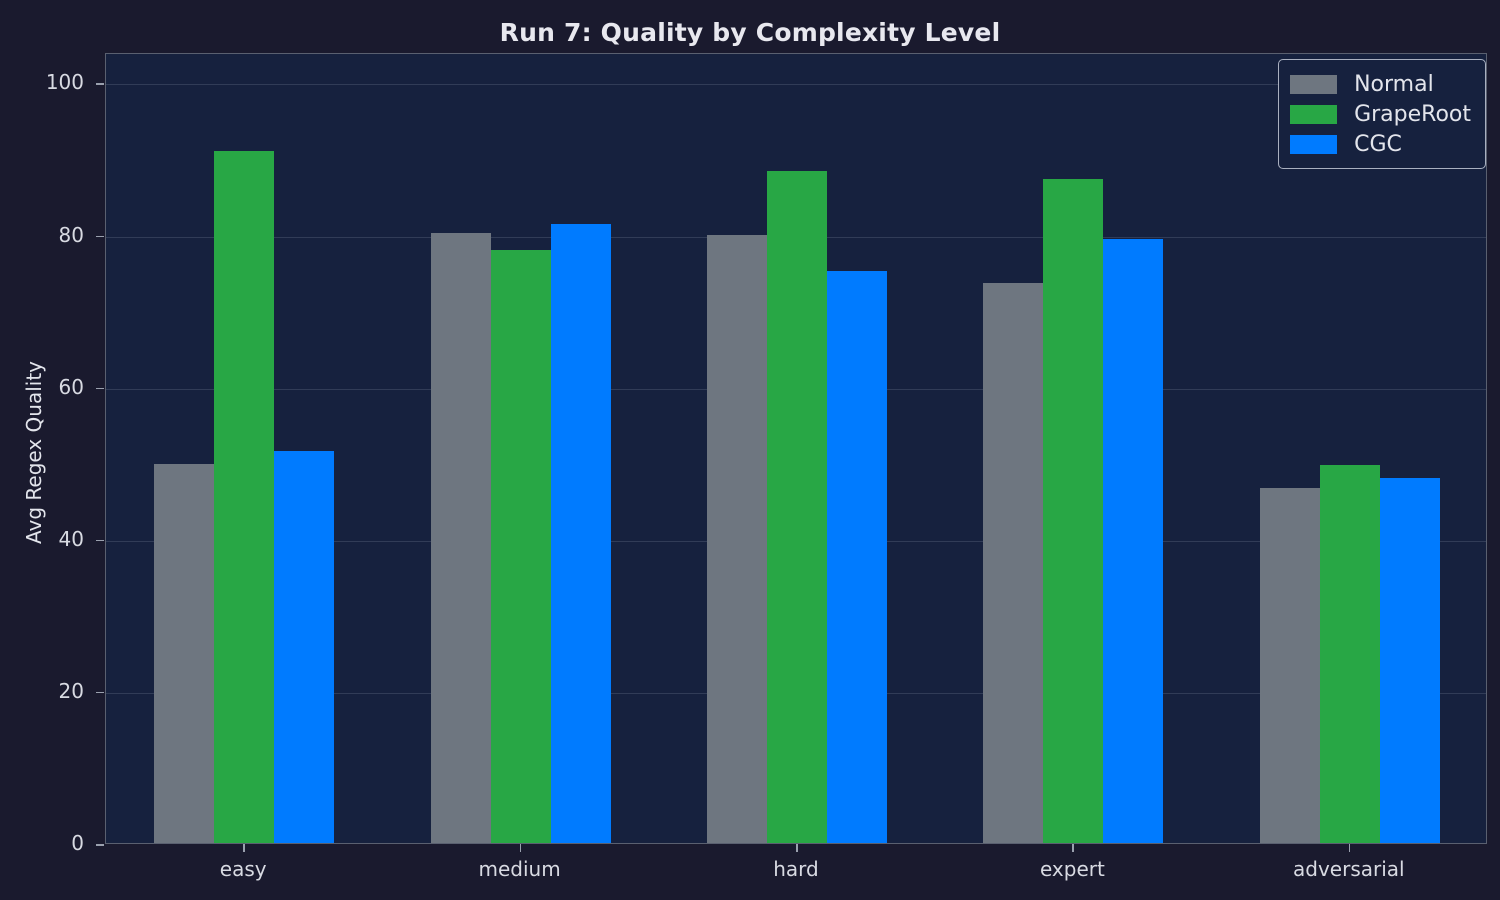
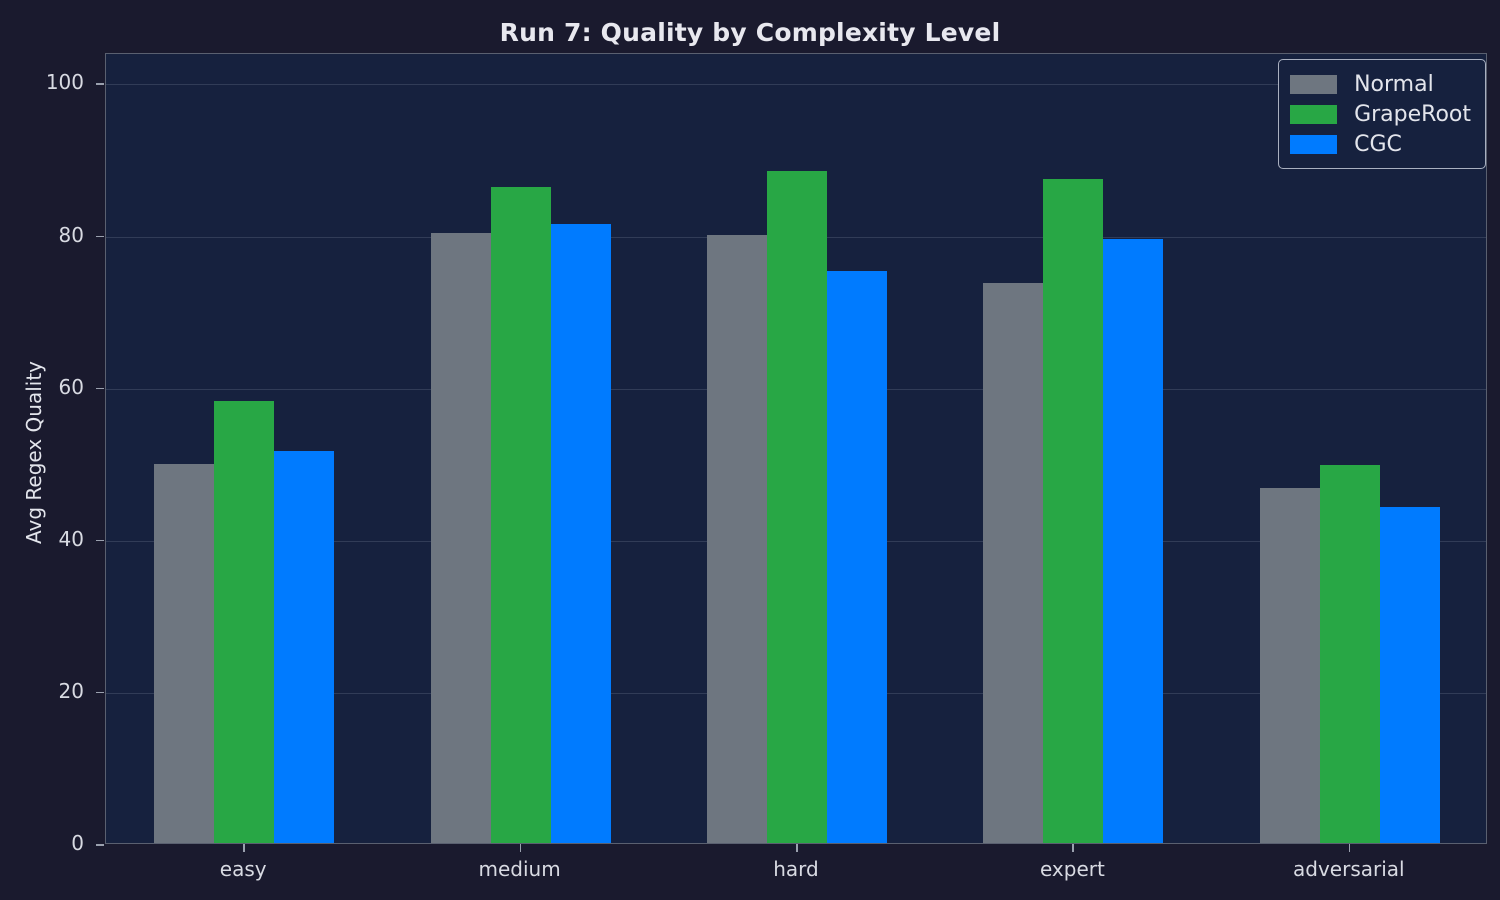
GrapeRoot/easy: 91 -> 58
GrapeRoot/medium: 78 -> 86
CGC/adversarial: 48 -> 44
